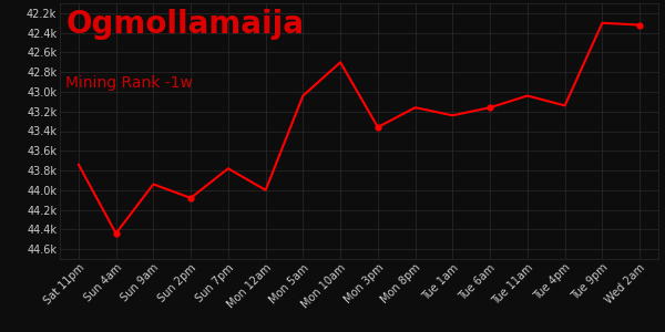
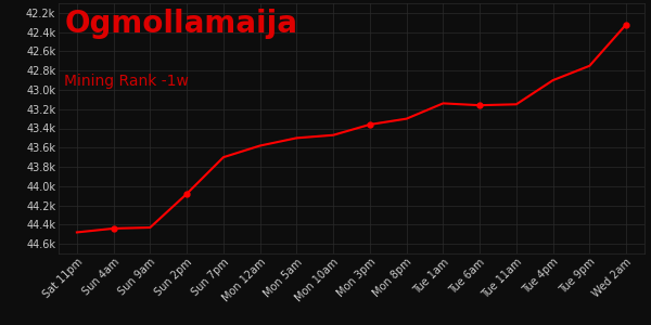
Sat 11pm: 43.74k -> 44.48k
Sun 9am: 43.94k -> 44.43k
Sun 7pm: 43.78k -> 43.70k
Mon 12am: 44.00k -> 43.58k
Mon 5am: 43.04k -> 43.50k
Mon 10am: 42.70k -> 43.47k
Mon 8pm: 43.16k -> 43.30k
Tue 1am: 43.24k -> 43.14k
Tue 11am: 43.04k -> 43.15k
Tue 4pm: 43.14k -> 42.90k
Tue 9pm: 42.30k -> 42.75k
